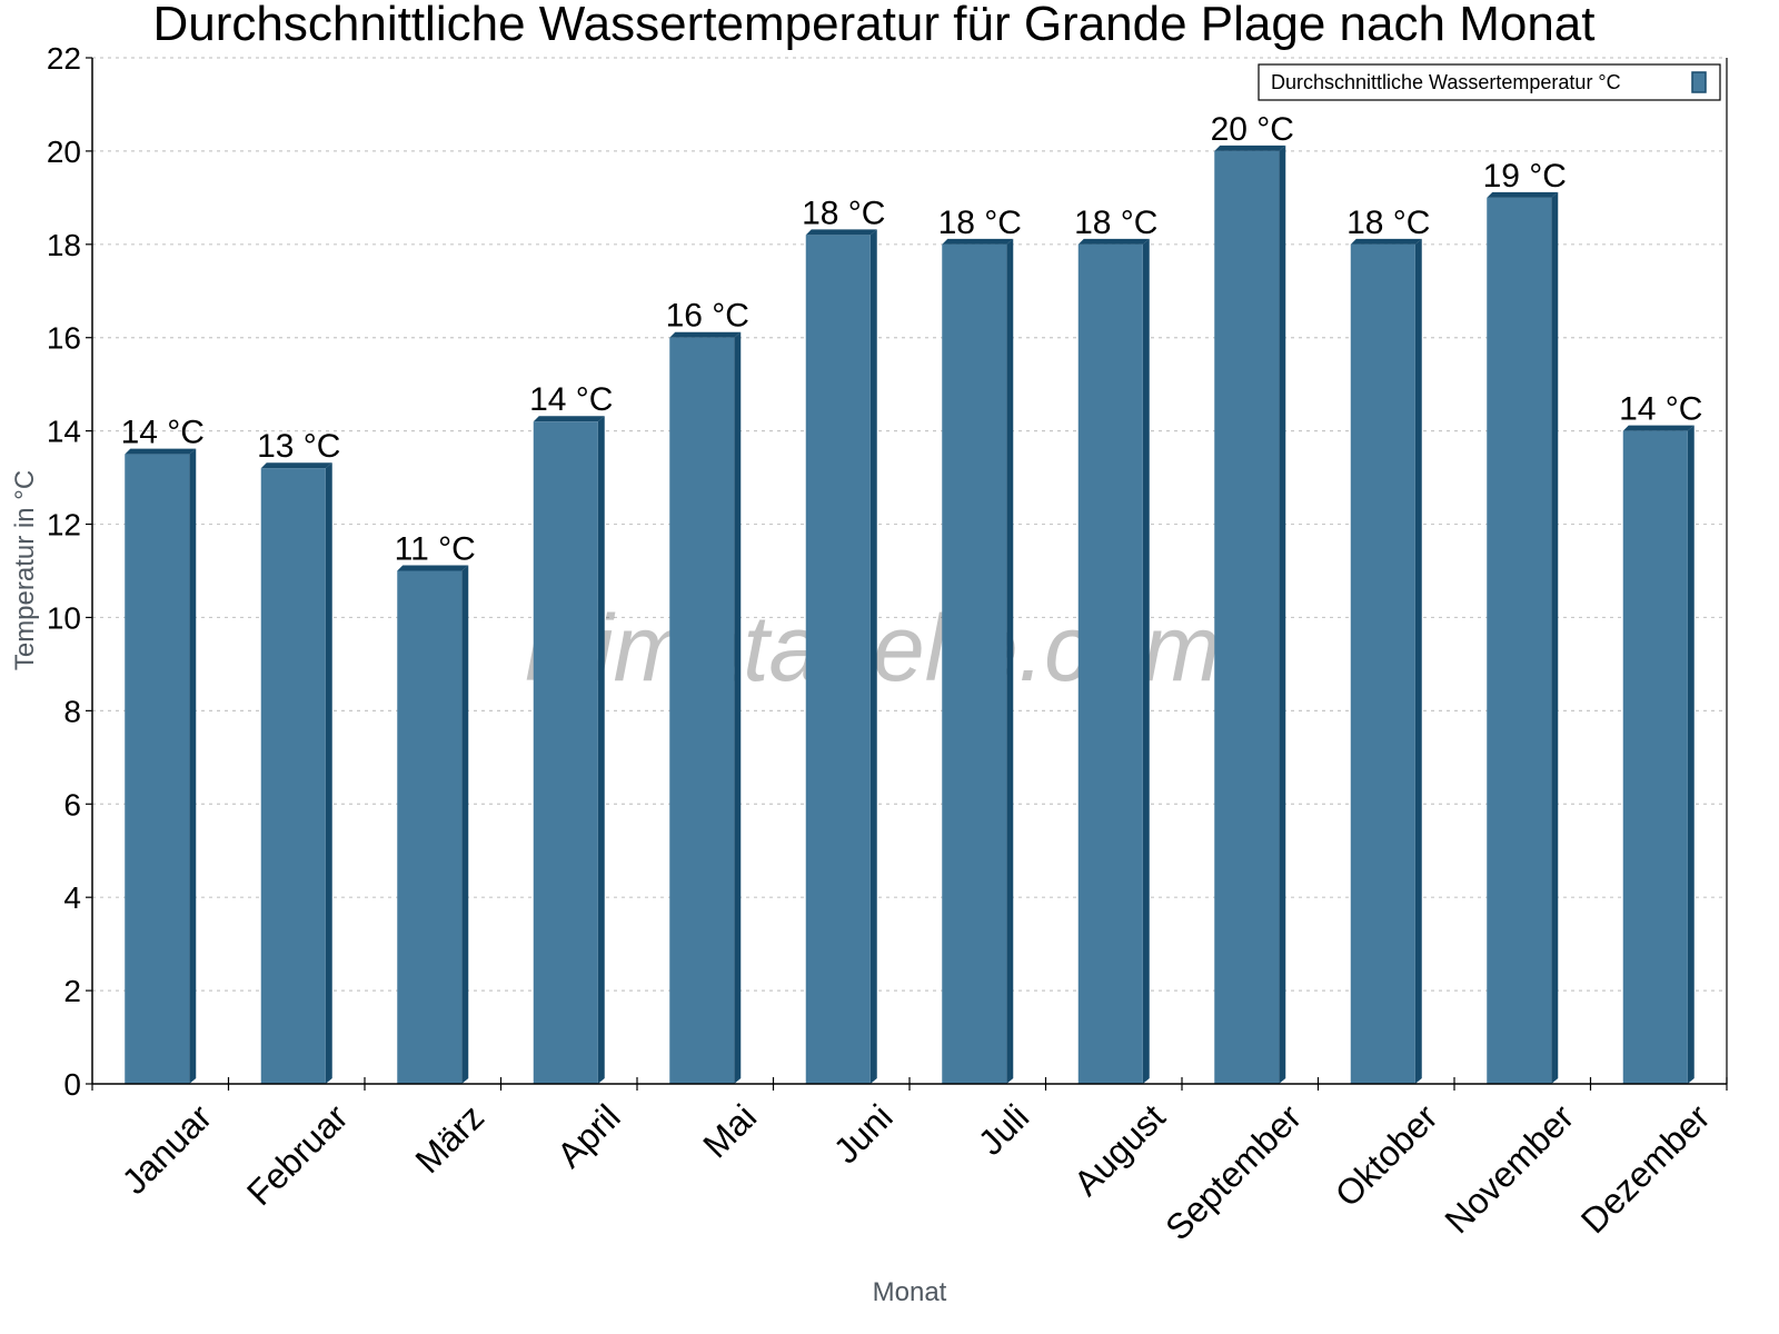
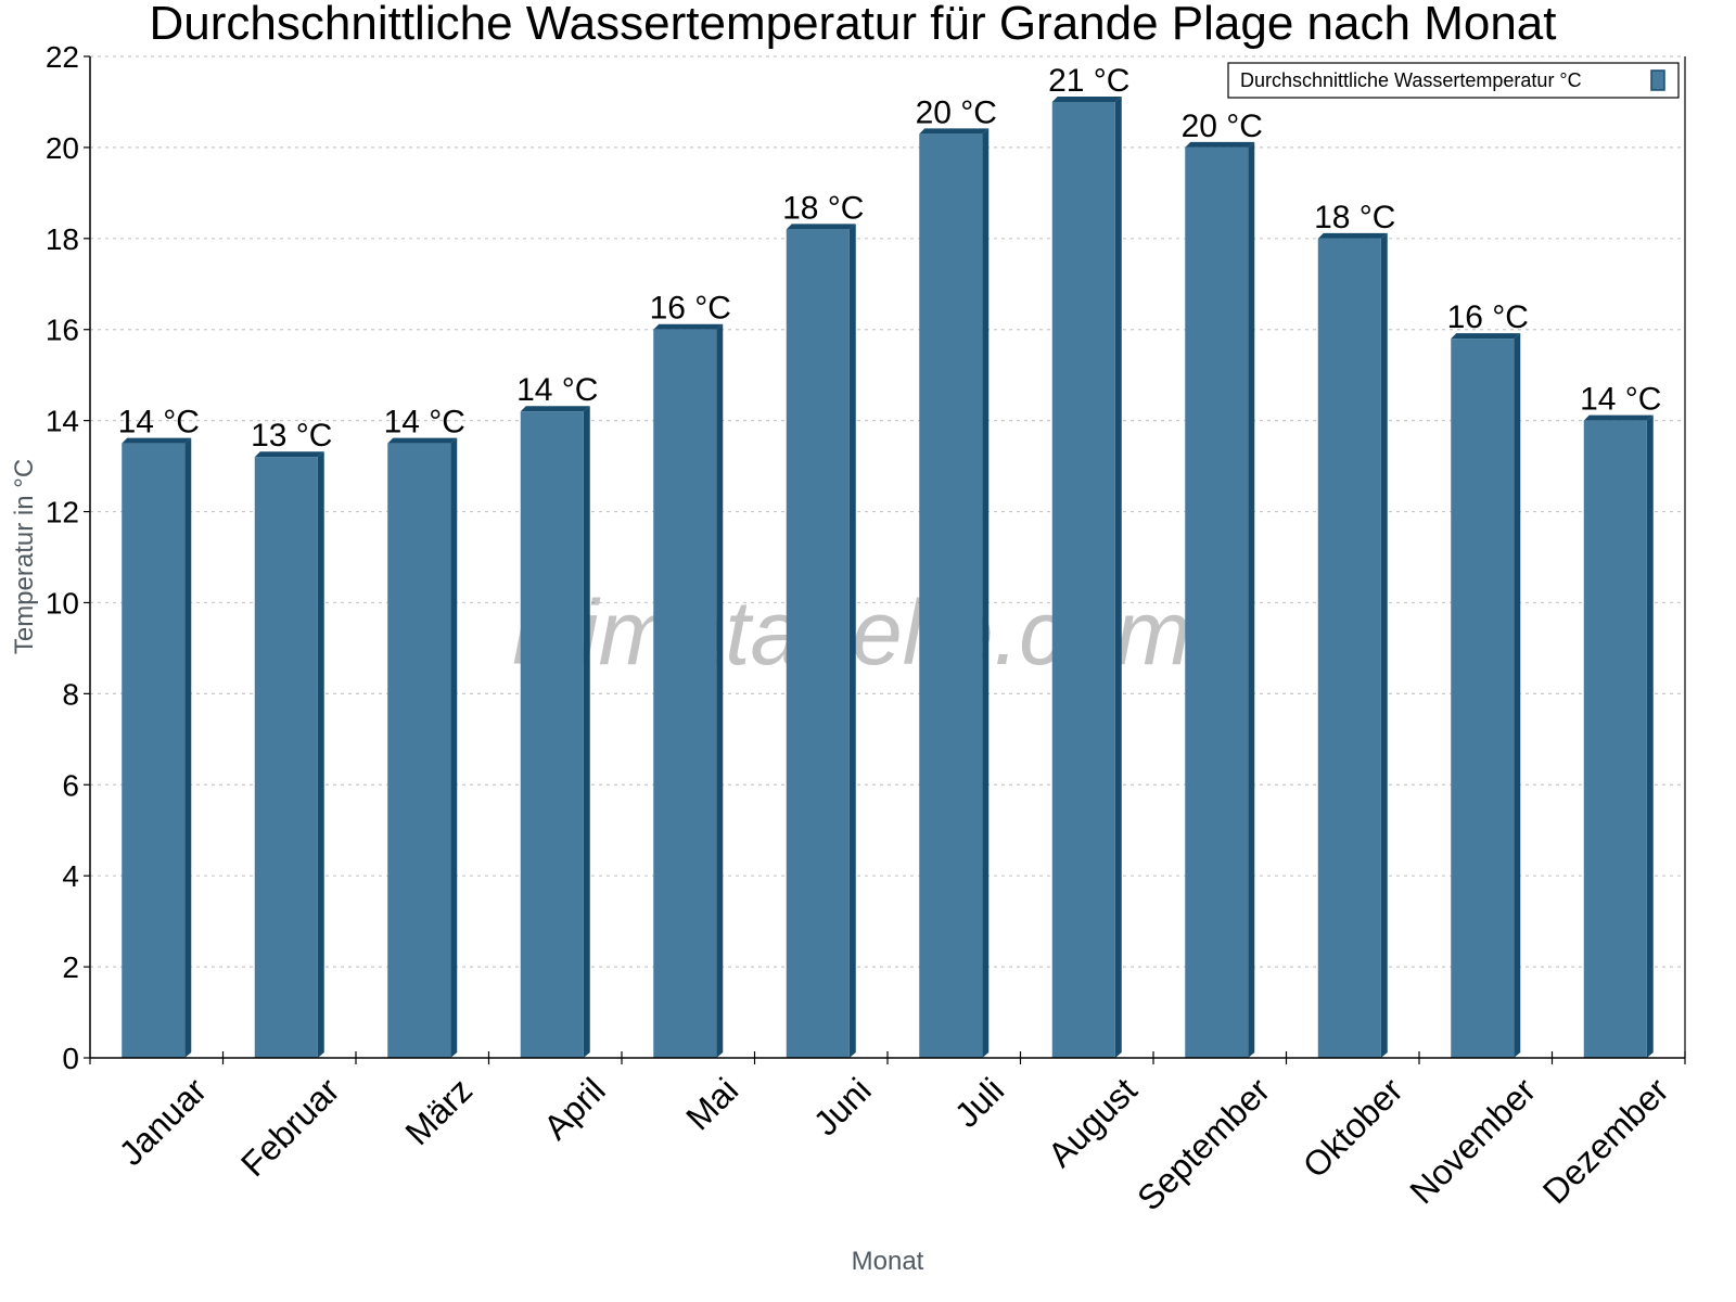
März: 11 -> 14
Juli: 18 -> 20
August: 18 -> 21
November: 19 -> 16
